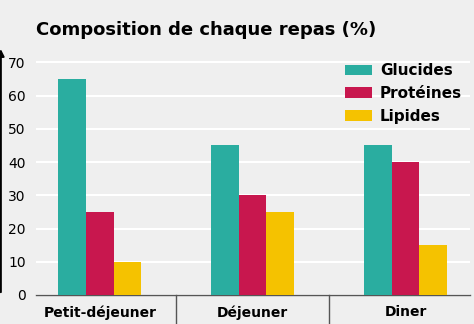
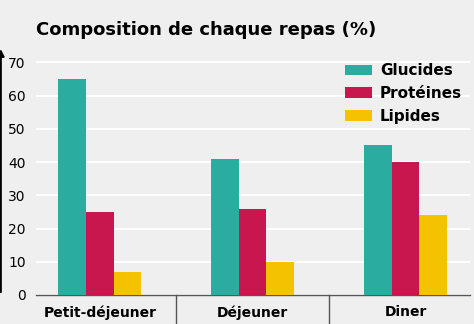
Lipides/Petit-déjeuner: 10 -> 7
Glucides/Déjeuner: 45 -> 41
Protéines/Déjeuner: 30 -> 26
Lipides/Déjeuner: 25 -> 10
Lipides/Diner: 15 -> 24
